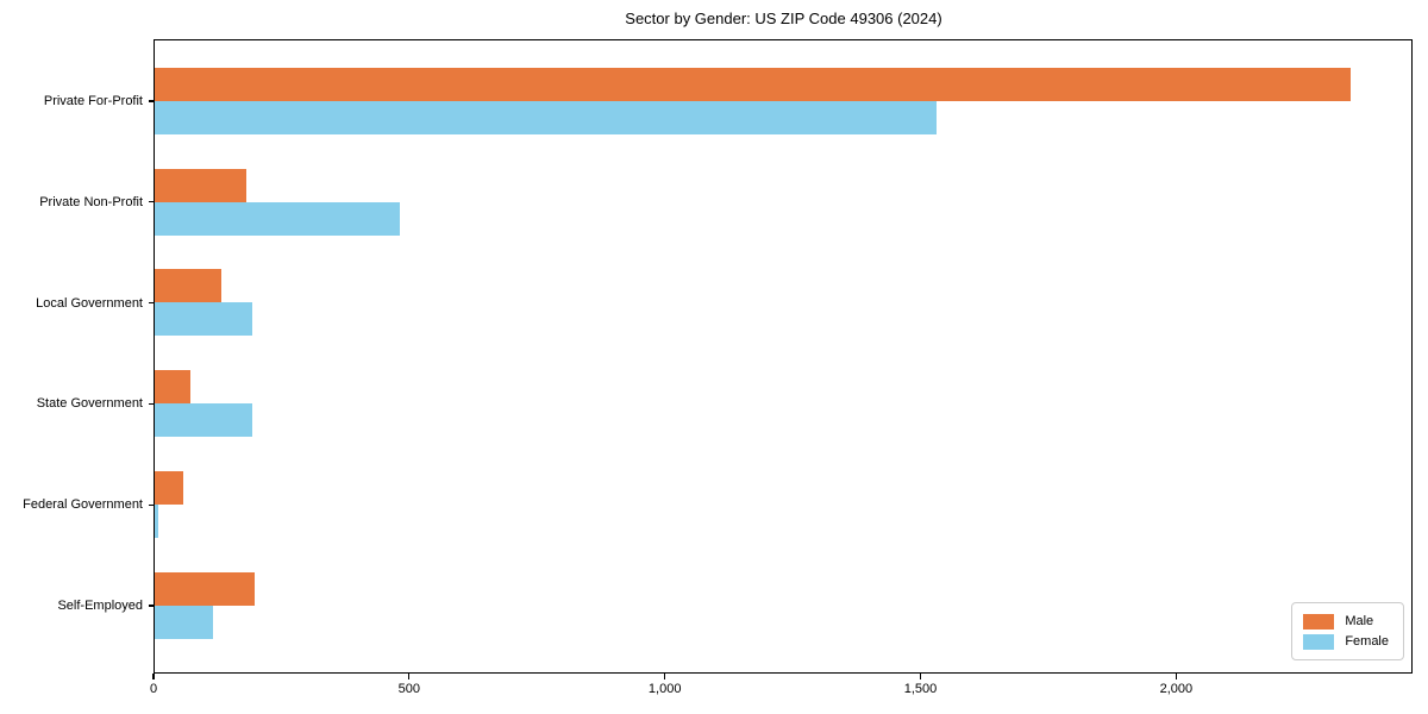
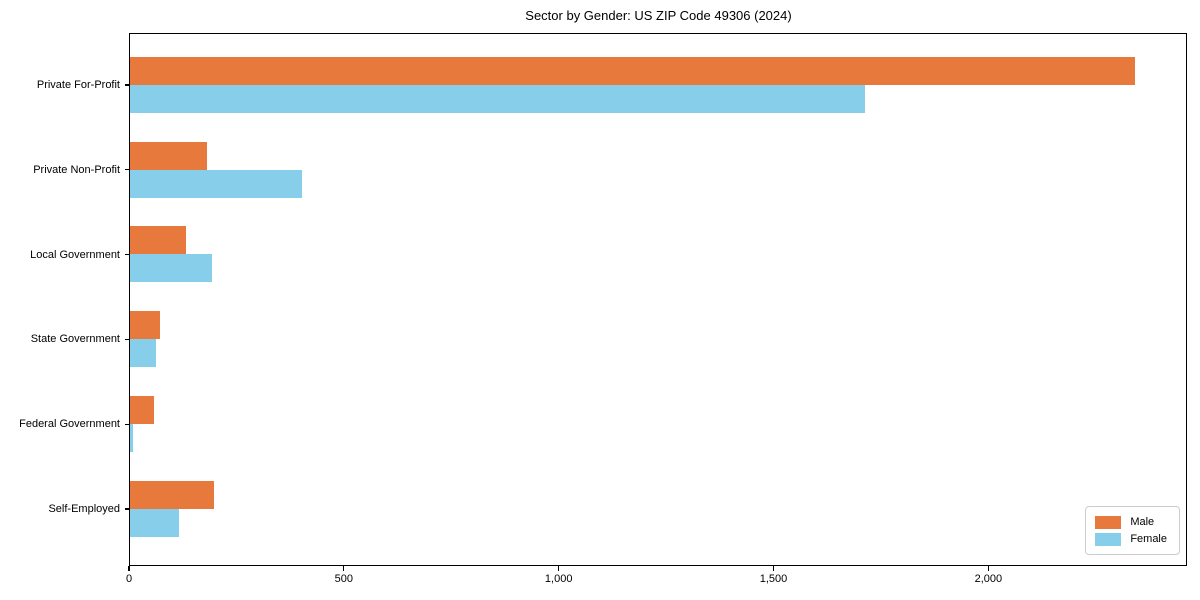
Female/Private For-Profit: 1530 -> 1710
Female/Private Non-Profit: 480 -> 400
Female/State Government: 190 -> 60
